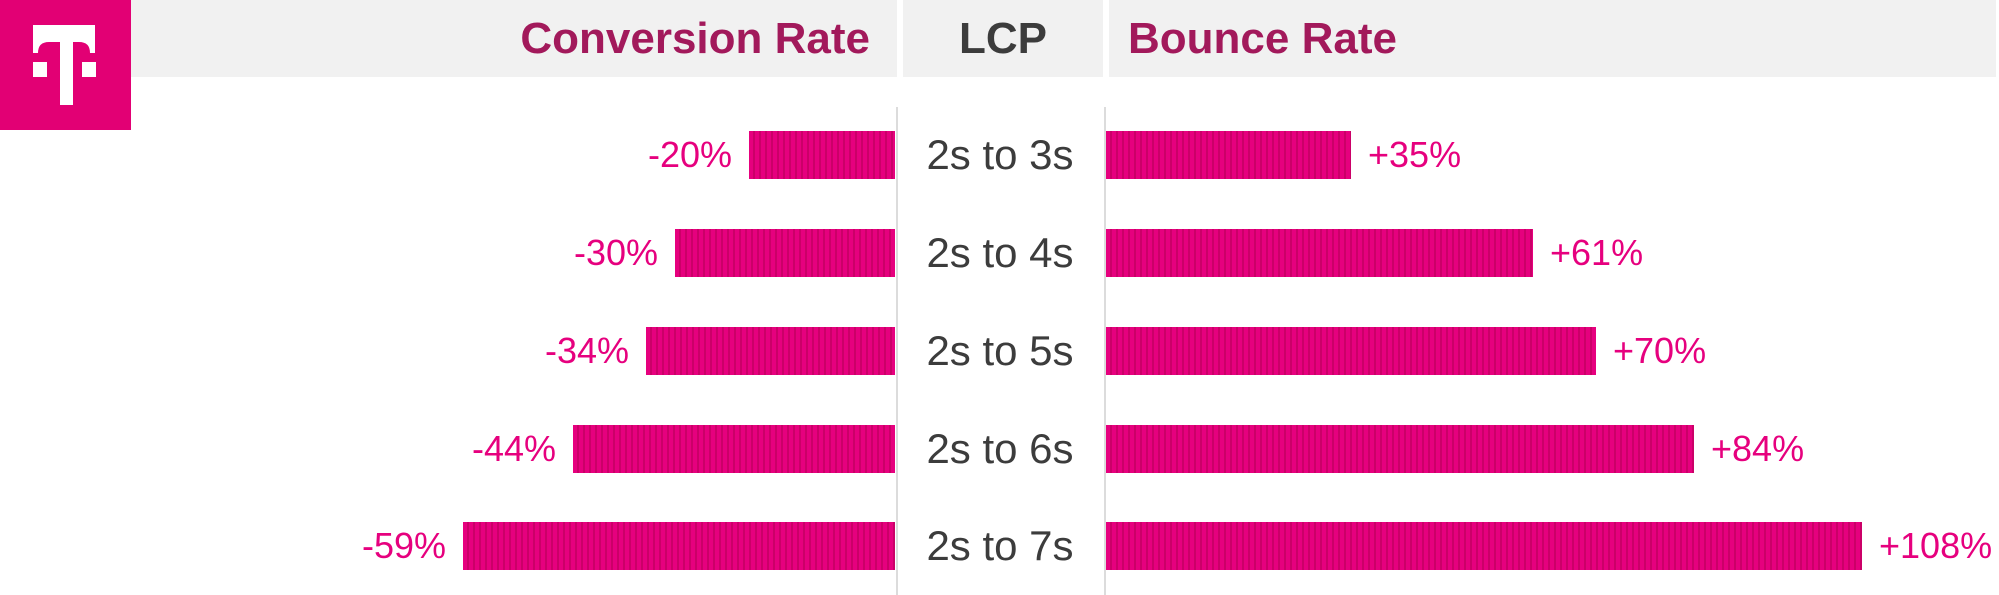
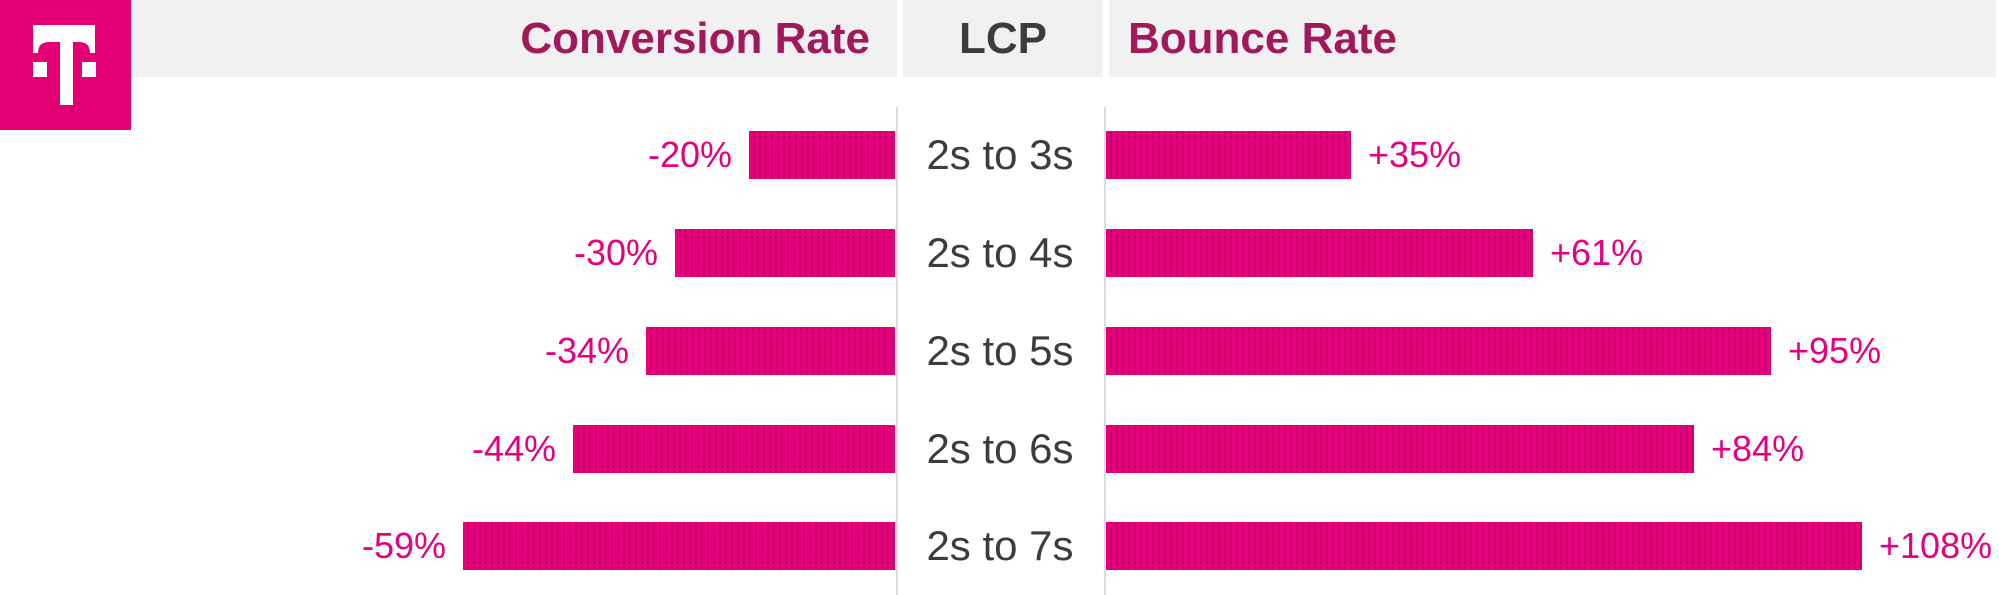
Bounce Rate/2s to 5s: +70% -> +95%
